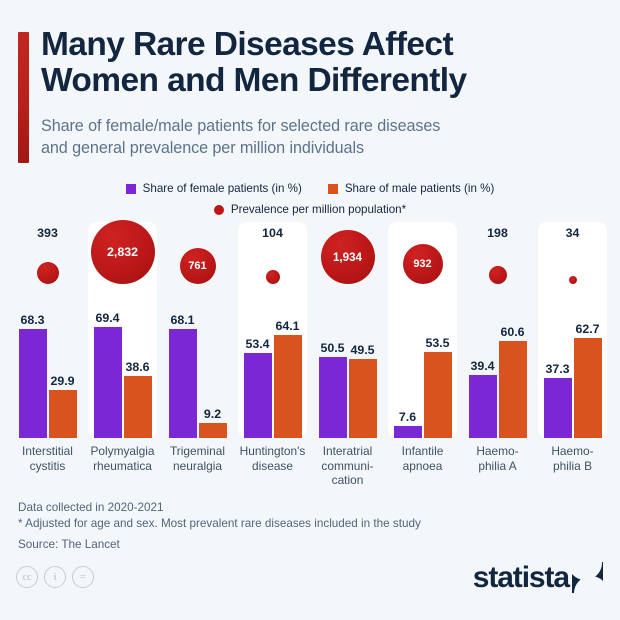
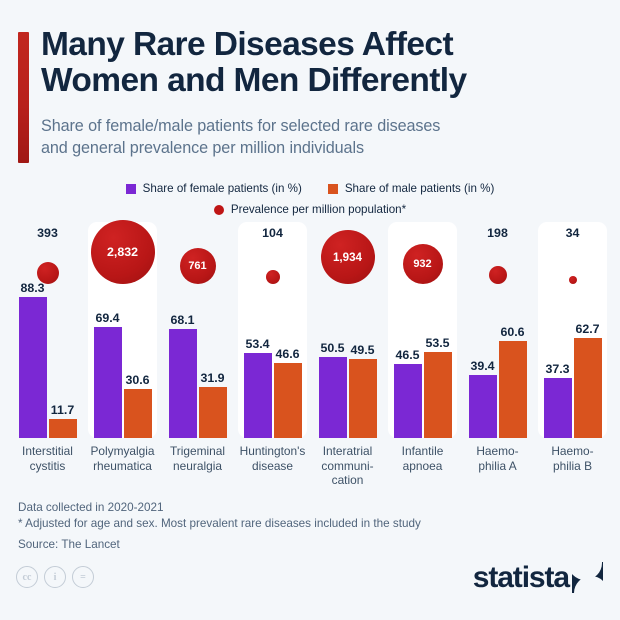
Share of female patients (in %)/Interstitial cystitis: 68.3 -> 88.3
Share of male patients (in %)/Interstitial cystitis: 29.9 -> 11.7
Share of male patients (in %)/Polymyalgia rheumatica: 38.6 -> 30.6
Share of male patients (in %)/Trigeminal neuralgia: 9.2 -> 31.9
Share of male patients (in %)/Huntington's disease: 64.1 -> 46.6
Share of female patients (in %)/Infantile apnoea: 7.6 -> 46.5
